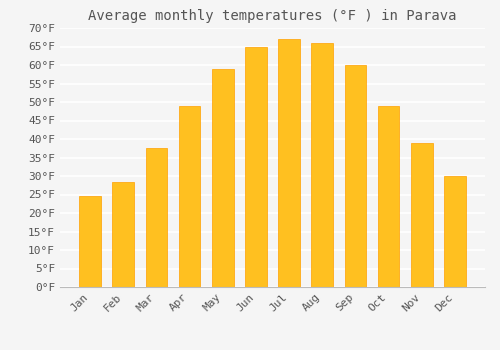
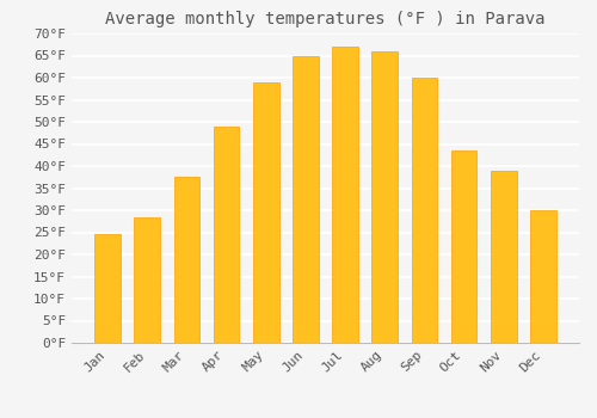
Oct: 49.0°F -> 43.5°F
